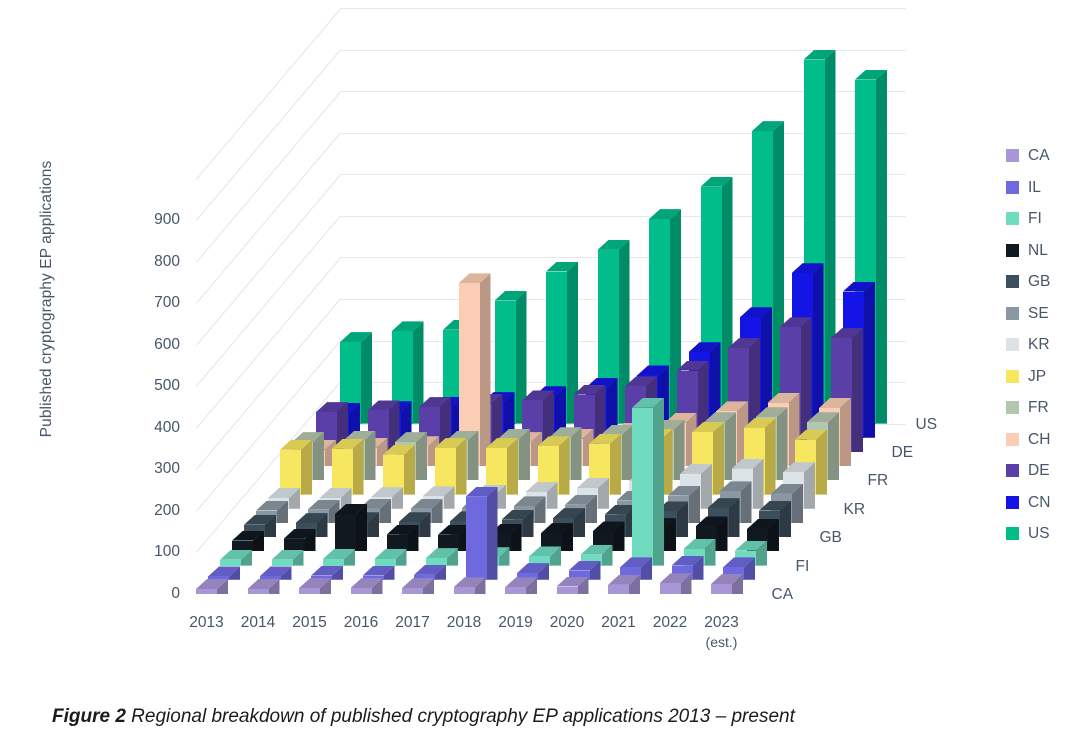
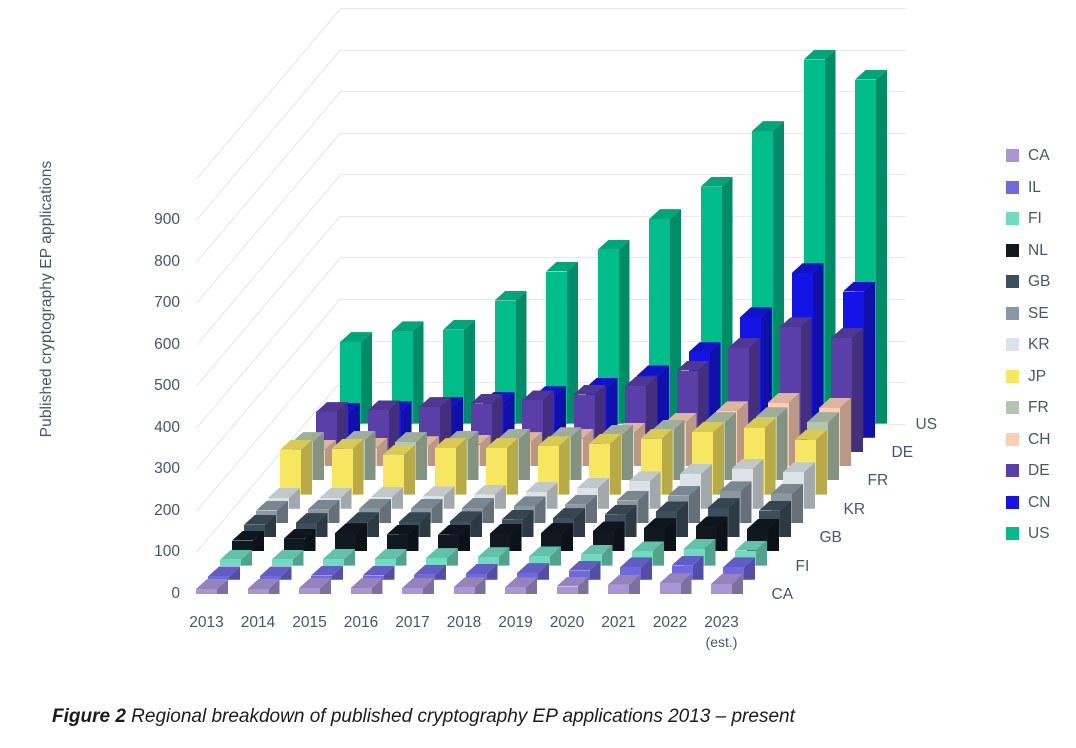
NL/2015: 90 -> 40
CH/2016: 440 -> 50
IL/2018: 200 -> 10
FI/2021: 380 -> 30
